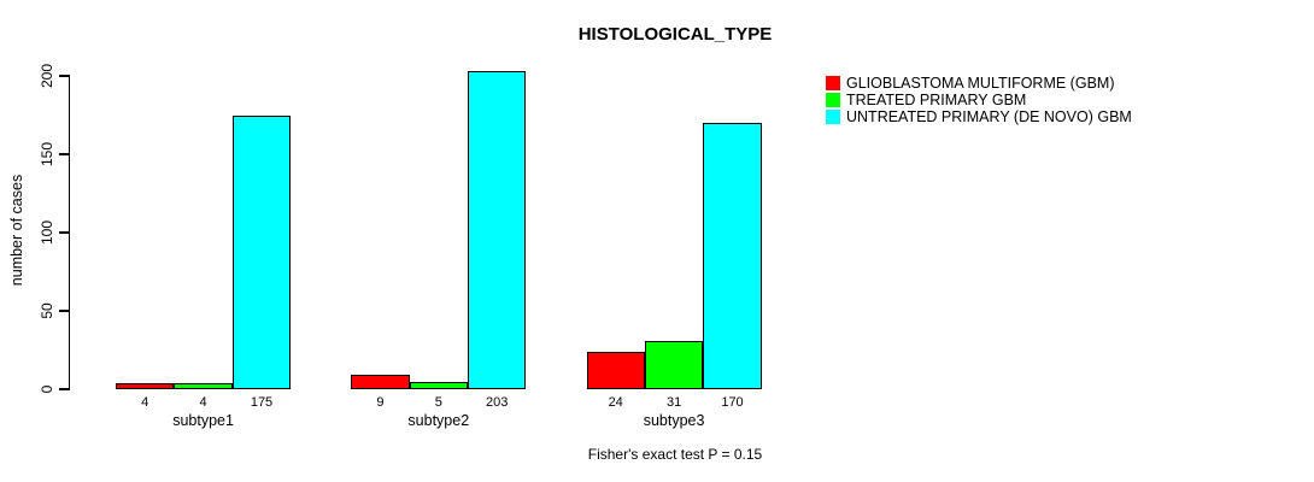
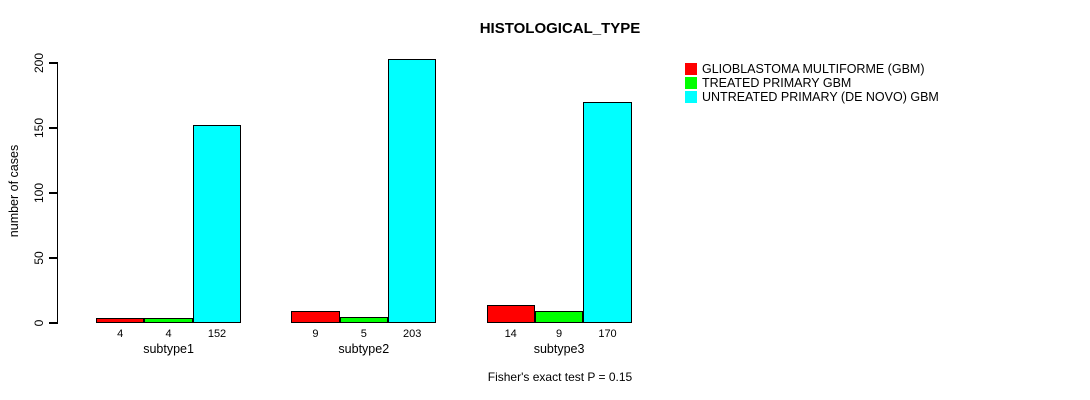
UNTREATED PRIMARY (DE NOVO) GBM/subtype1: 175 -> 152
GLIOBLASTOMA MULTIFORME (GBM)/subtype3: 24 -> 14
TREATED PRIMARY GBM/subtype3: 31 -> 9
